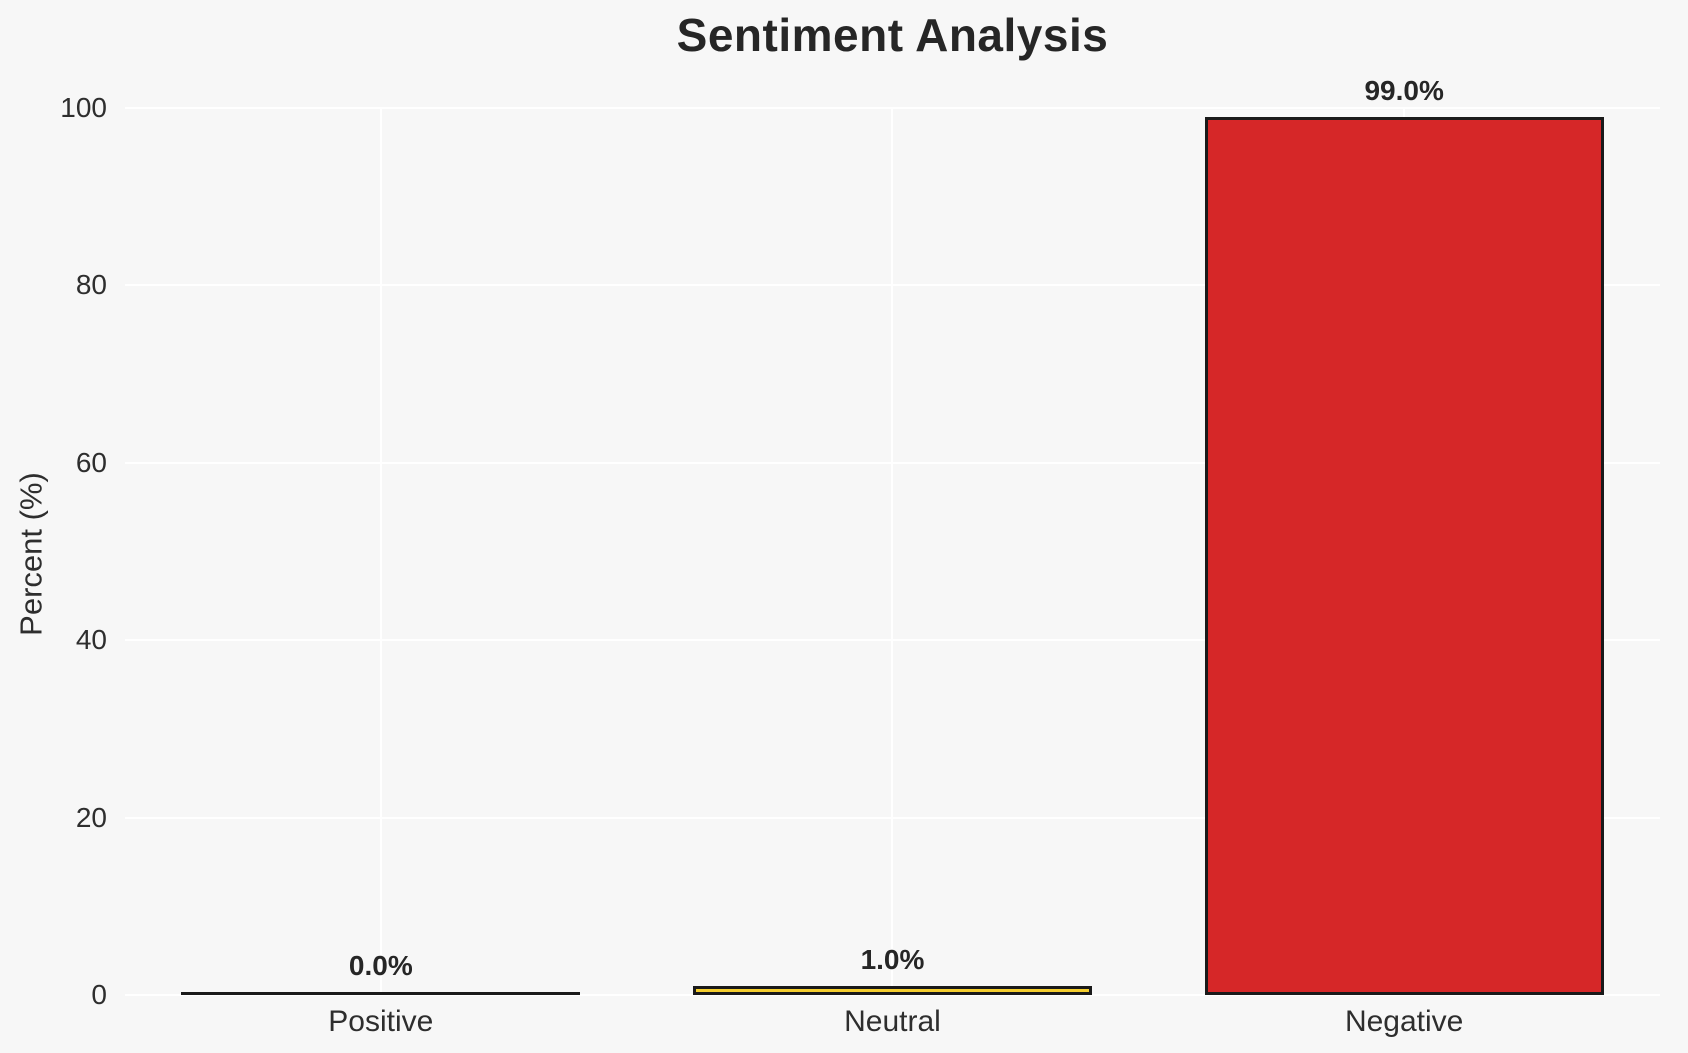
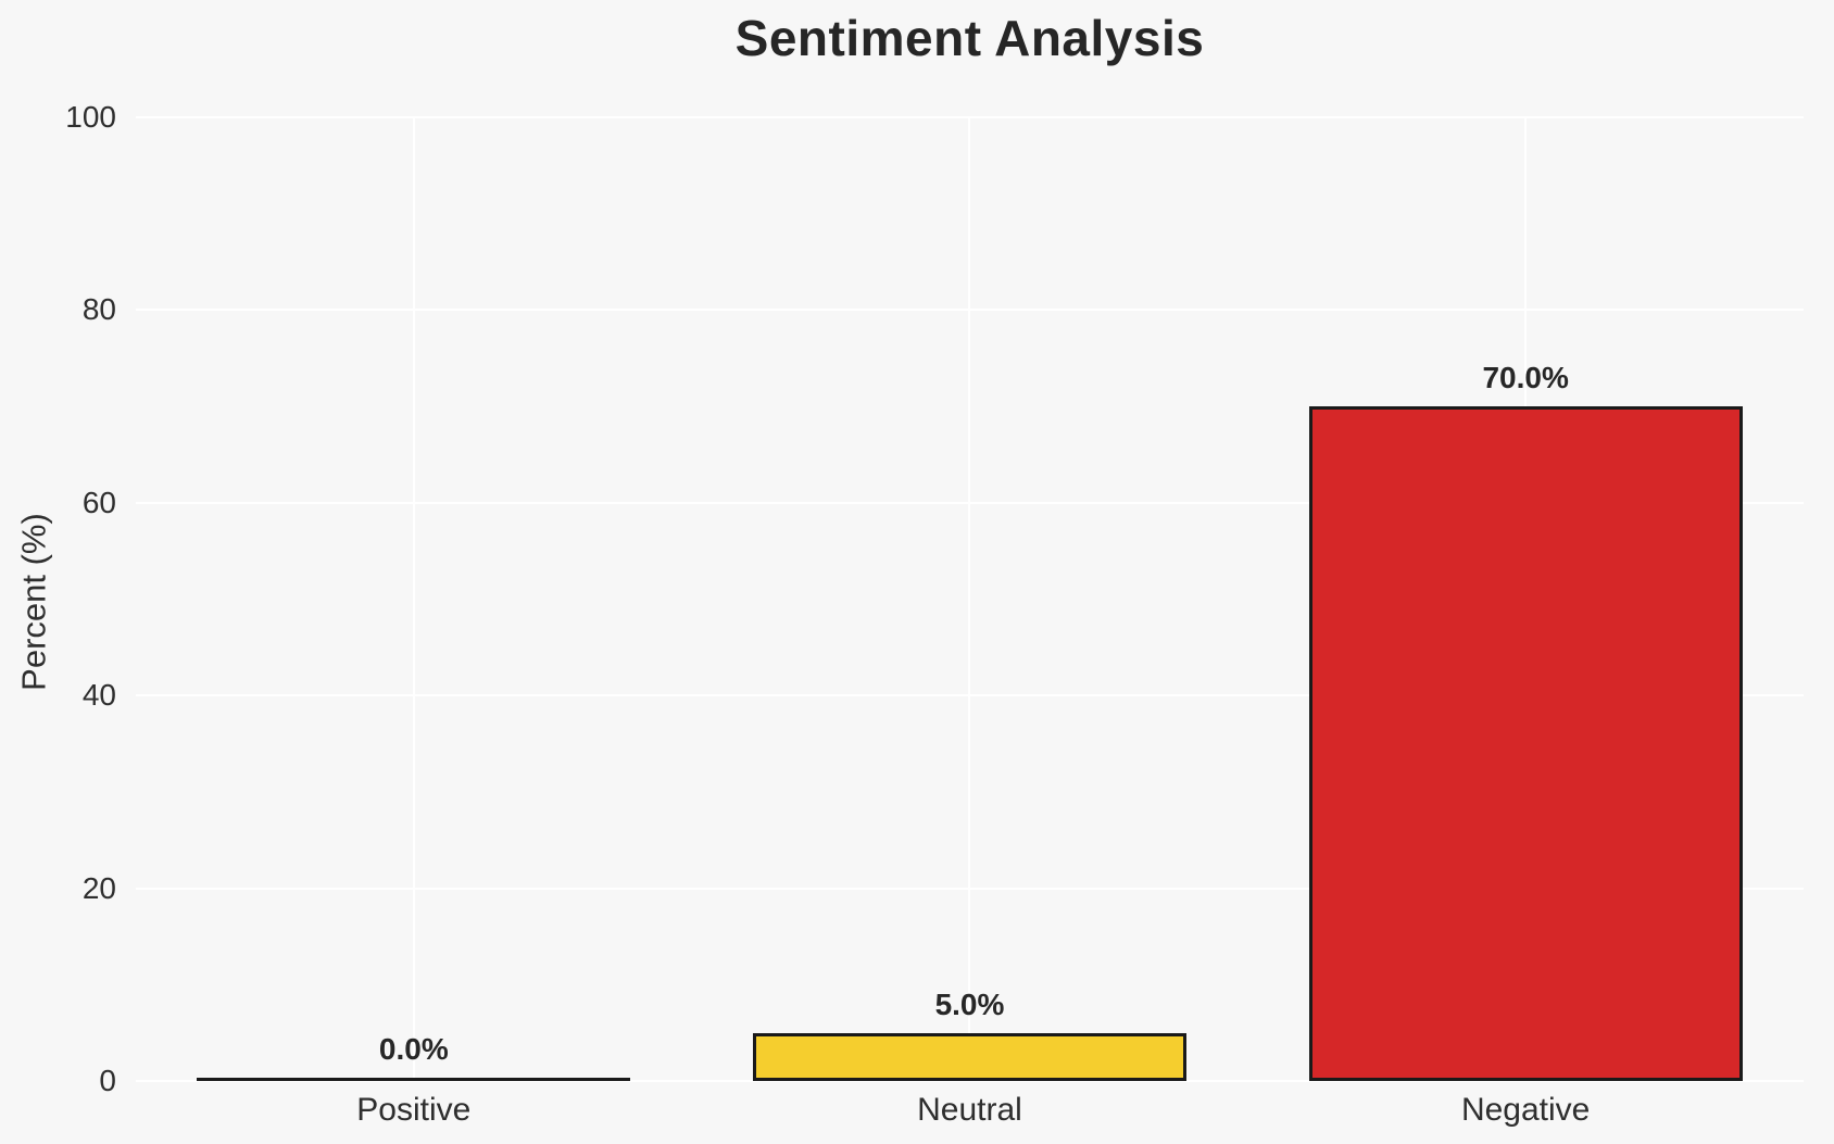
Neutral: 1.0% -> 5.0%
Negative: 99.0% -> 70.0%
